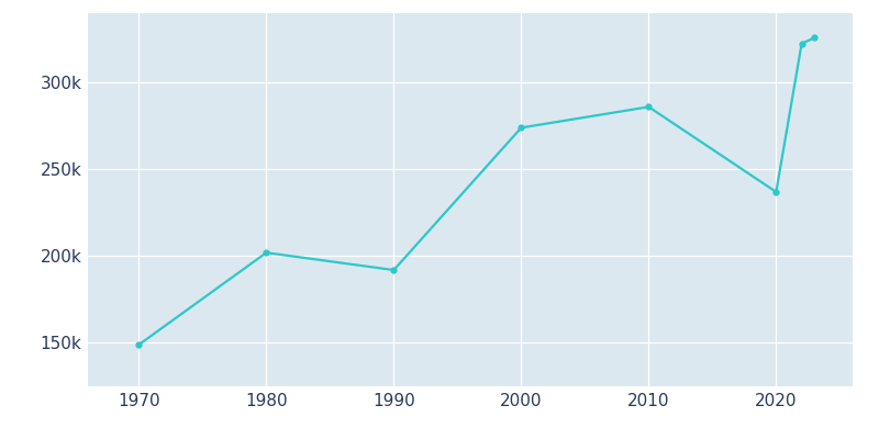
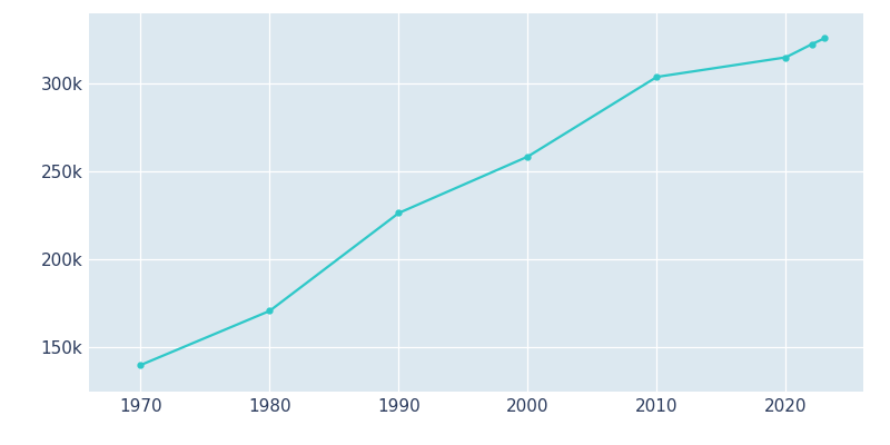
1970: 149k -> 140k
1980: 202k -> 171k
1990: 192k -> 227k
2000: 274k -> 259k
2010: 286k -> 304k
2020: 237k -> 315k
